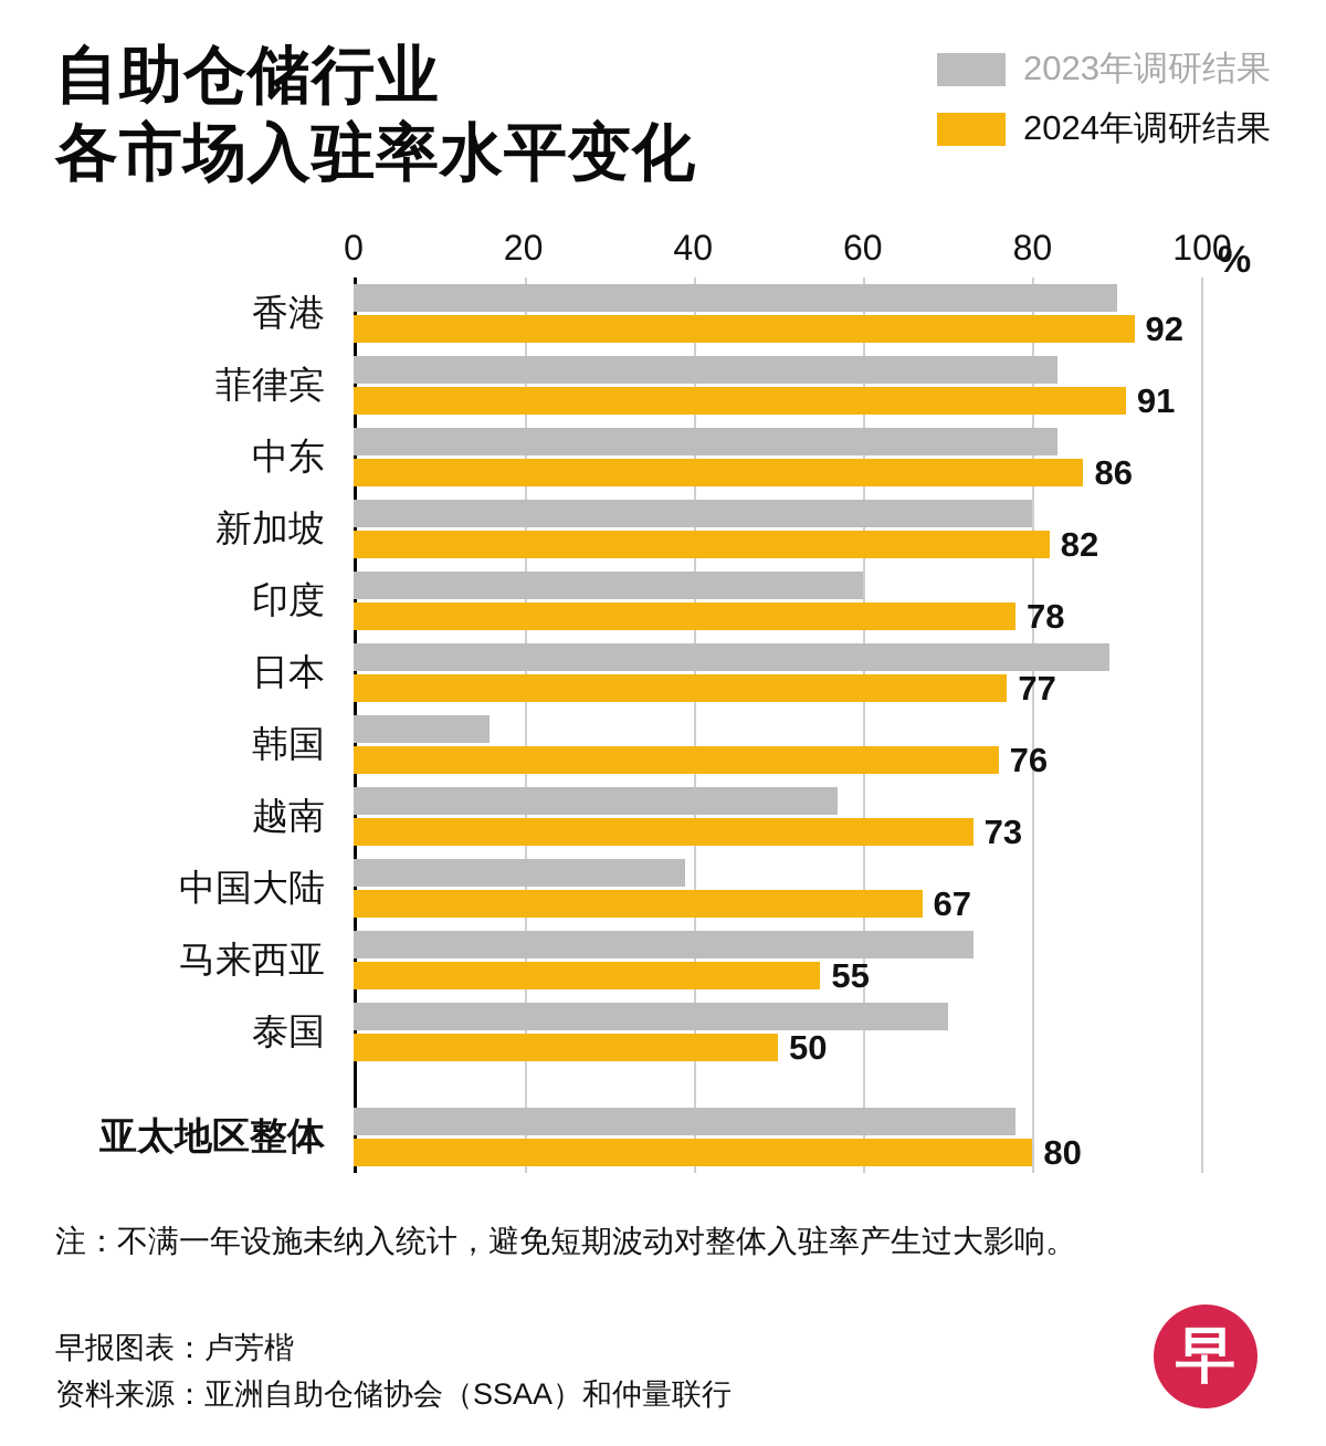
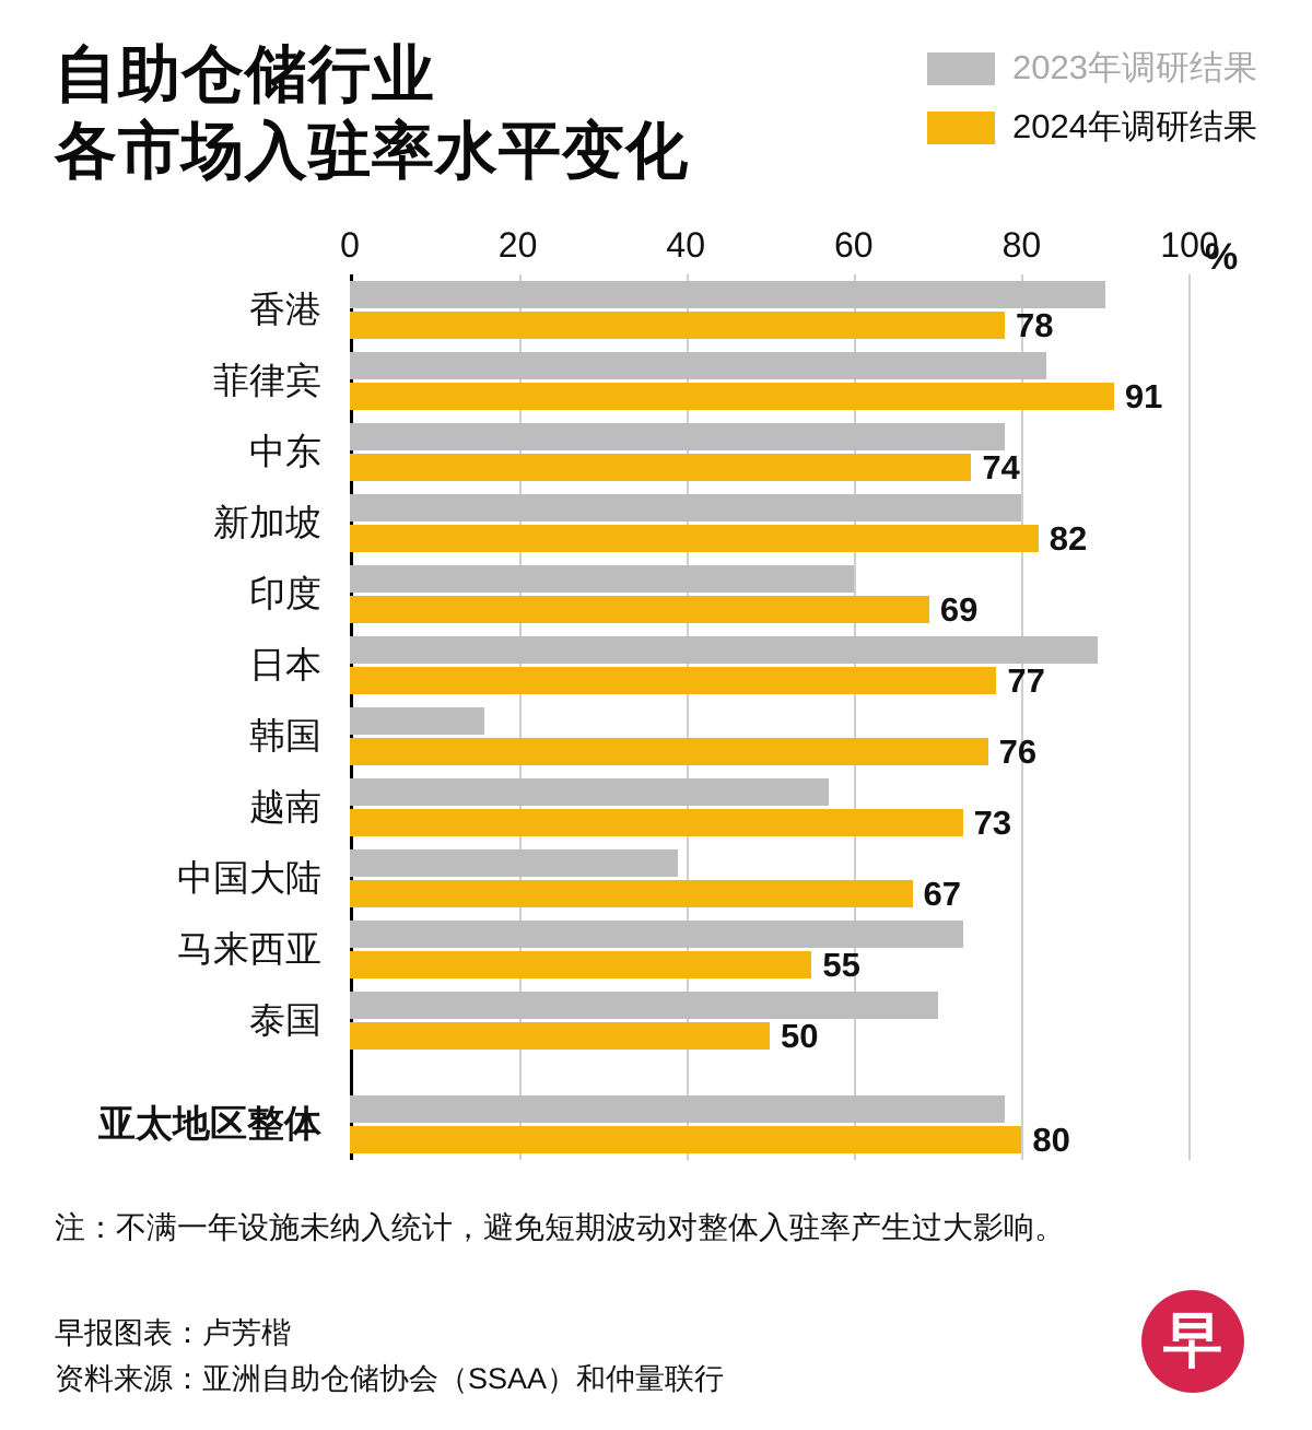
2024年调研结果/香港: 92 -> 78
2023年调研结果/中东: 83 -> 78
2024年调研结果/中东: 86 -> 74
2024年调研结果/印度: 78 -> 69
